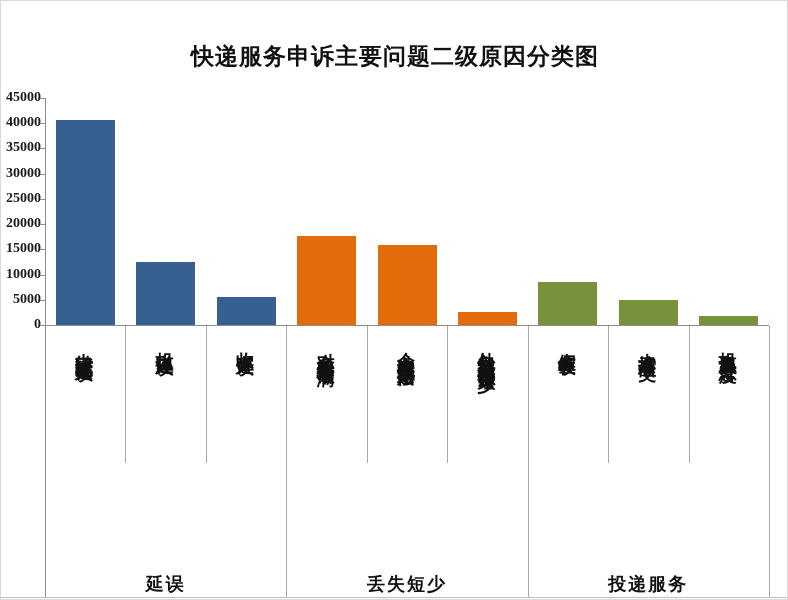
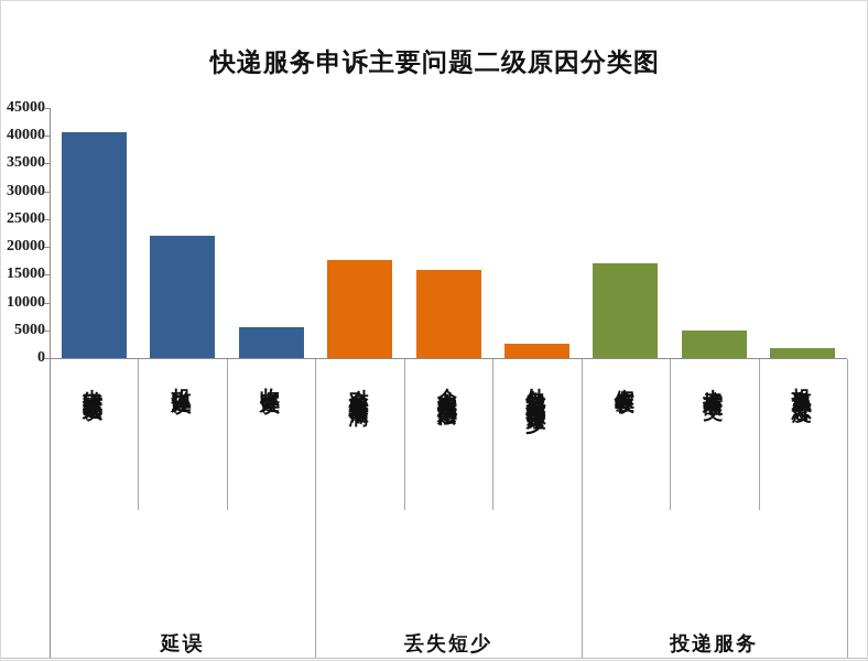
投递延误: 12000 -> 22000
虚假签收: 9000 -> 17000
